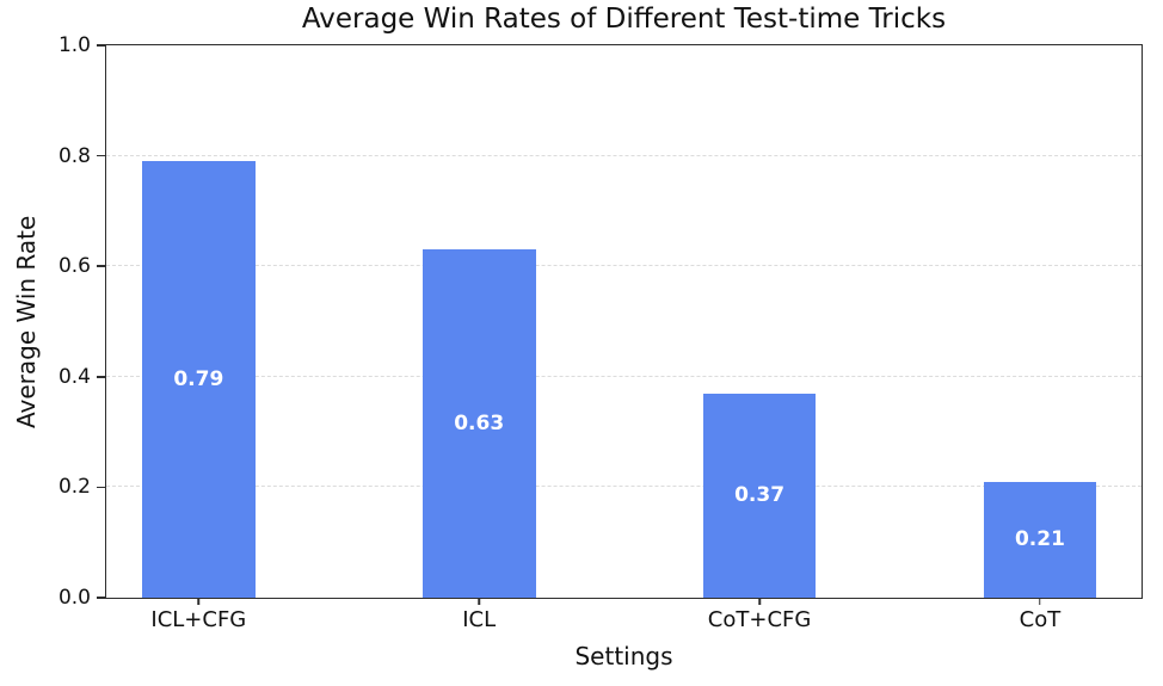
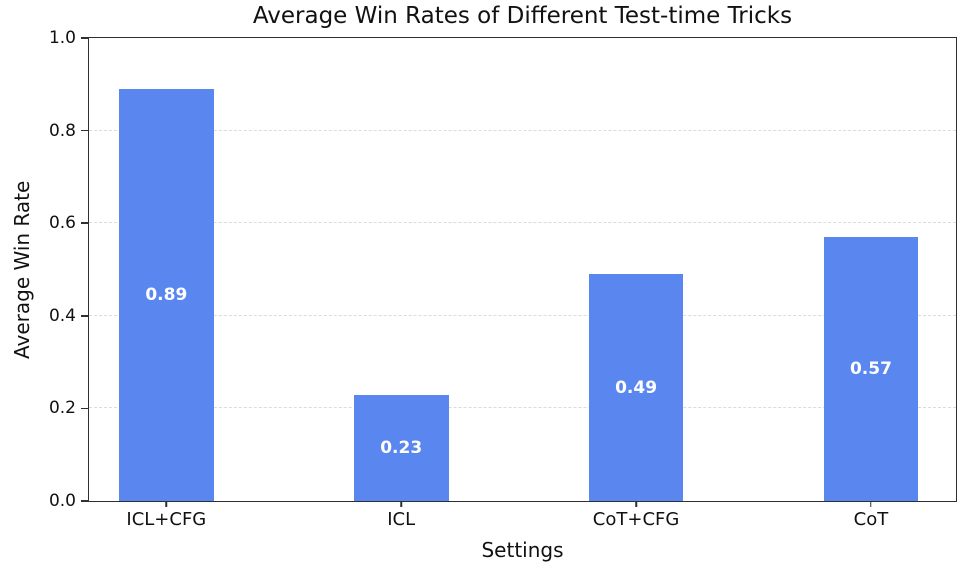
ICL+CFG: 0.79 -> 0.89
ICL: 0.63 -> 0.23
CoT+CFG: 0.37 -> 0.49
CoT: 0.21 -> 0.57
